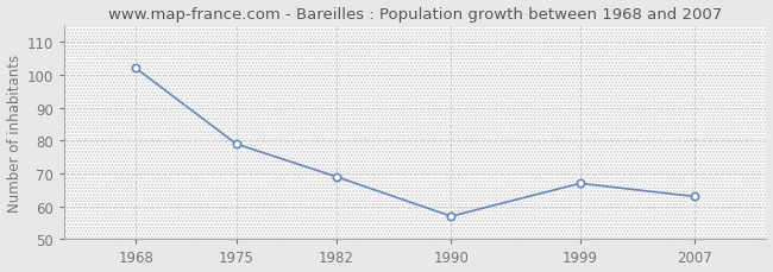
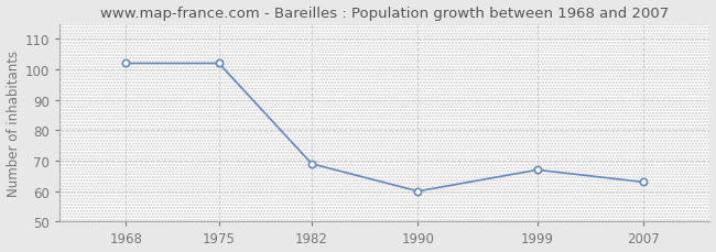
1975: 79 -> 102
1990: 57 -> 60
